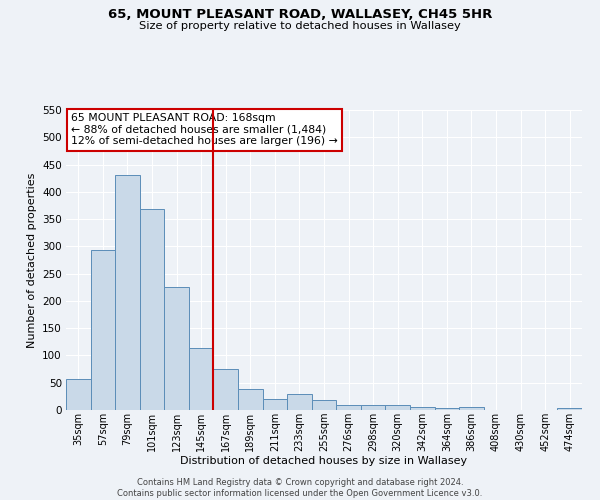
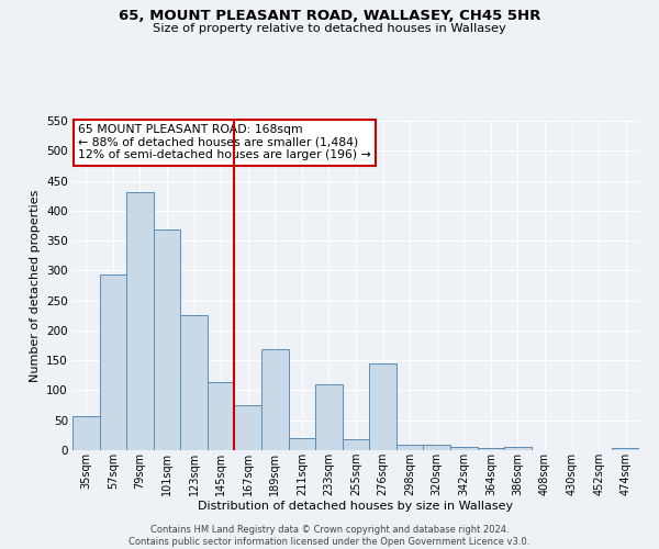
189sqm: 38 -> 168
233sqm: 29 -> 110
276sqm: 9 -> 144
